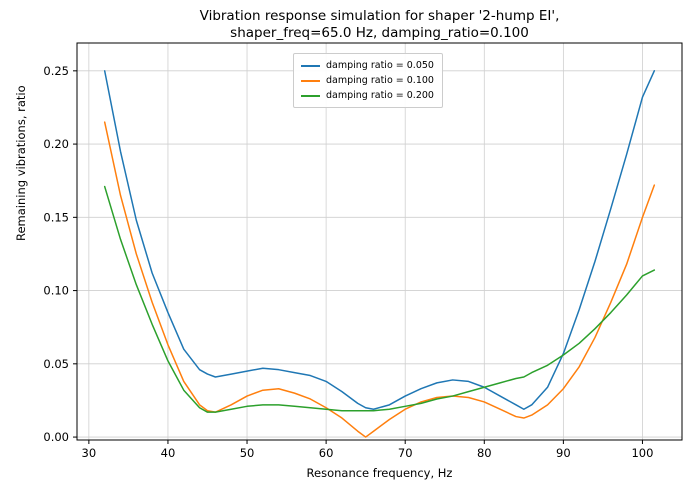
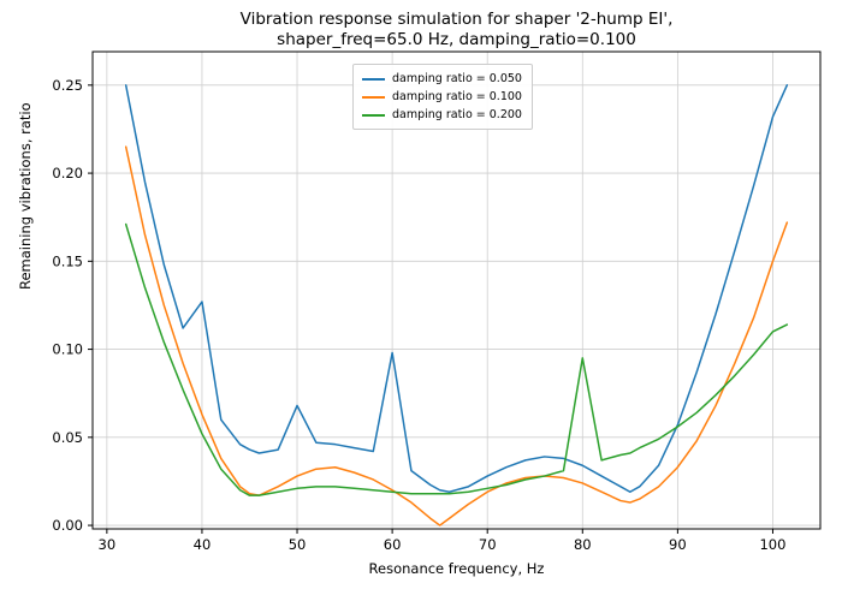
damping ratio = 0.050/40: 0.085 -> 0.127
damping ratio = 0.050/50: 0.045 -> 0.068
damping ratio = 0.050/60: 0.038 -> 0.098
damping ratio = 0.200/80: 0.034 -> 0.095
